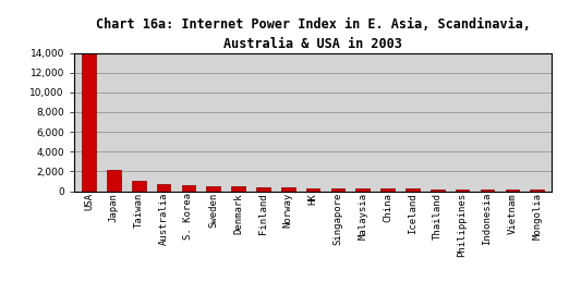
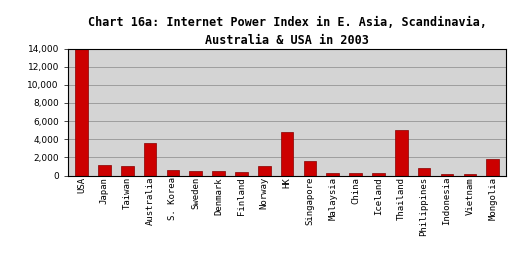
Japan: 2,200 -> 1,200
Australia: 800 -> 3,600
Norway: 400 -> 1,000
HK: 300 -> 4,800
Singapore: 300 -> 1,600
Thailand: 200 -> 5,000
Philippines: 200 -> 800
Mongolia: 200 -> 1,800
